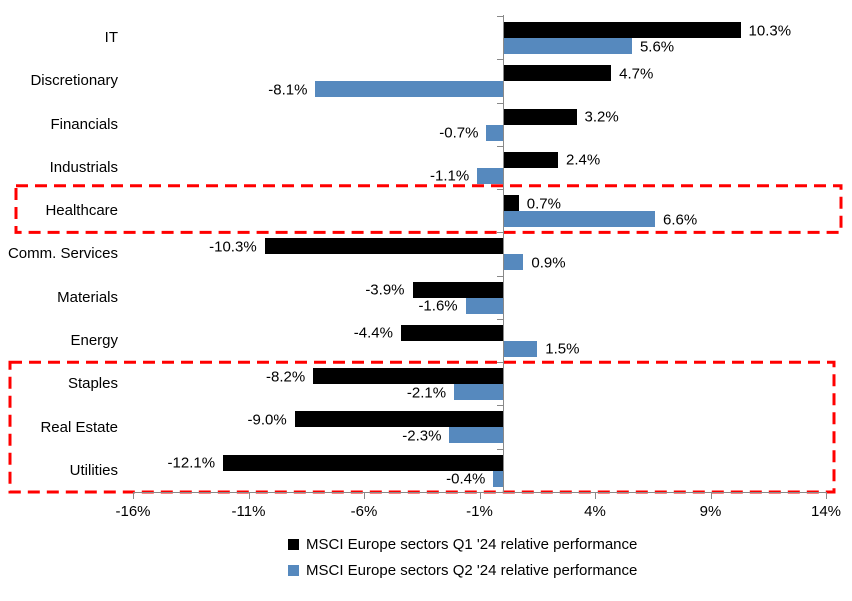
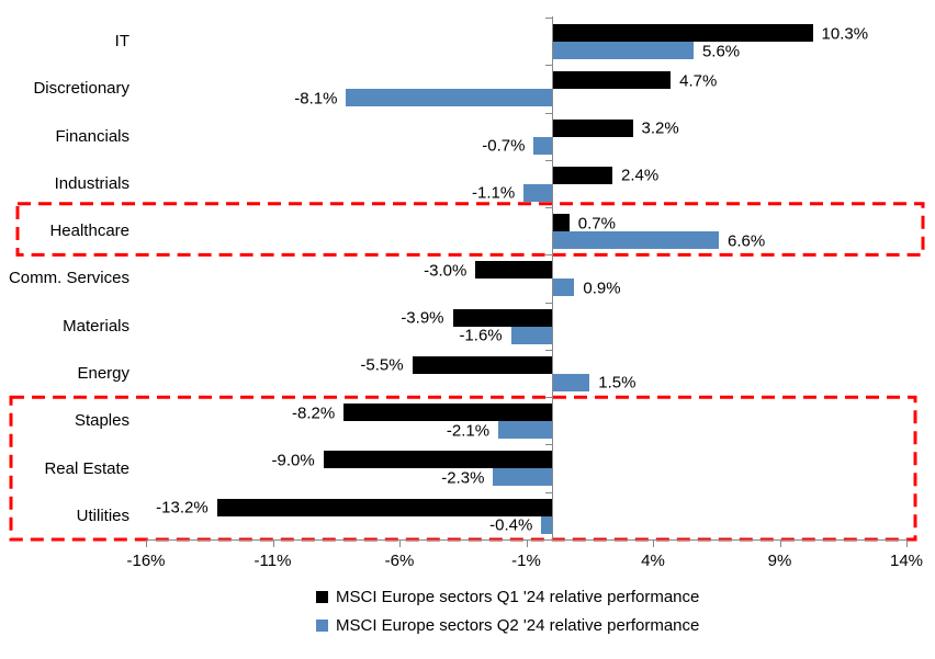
MSCI Europe sectors Q1 '24 relative performance/Comm. Services: -10.3% -> -3.0%
MSCI Europe sectors Q1 '24 relative performance/Energy: -4.4% -> -5.5%
MSCI Europe sectors Q1 '24 relative performance/Utilities: -12.1% -> -13.2%
